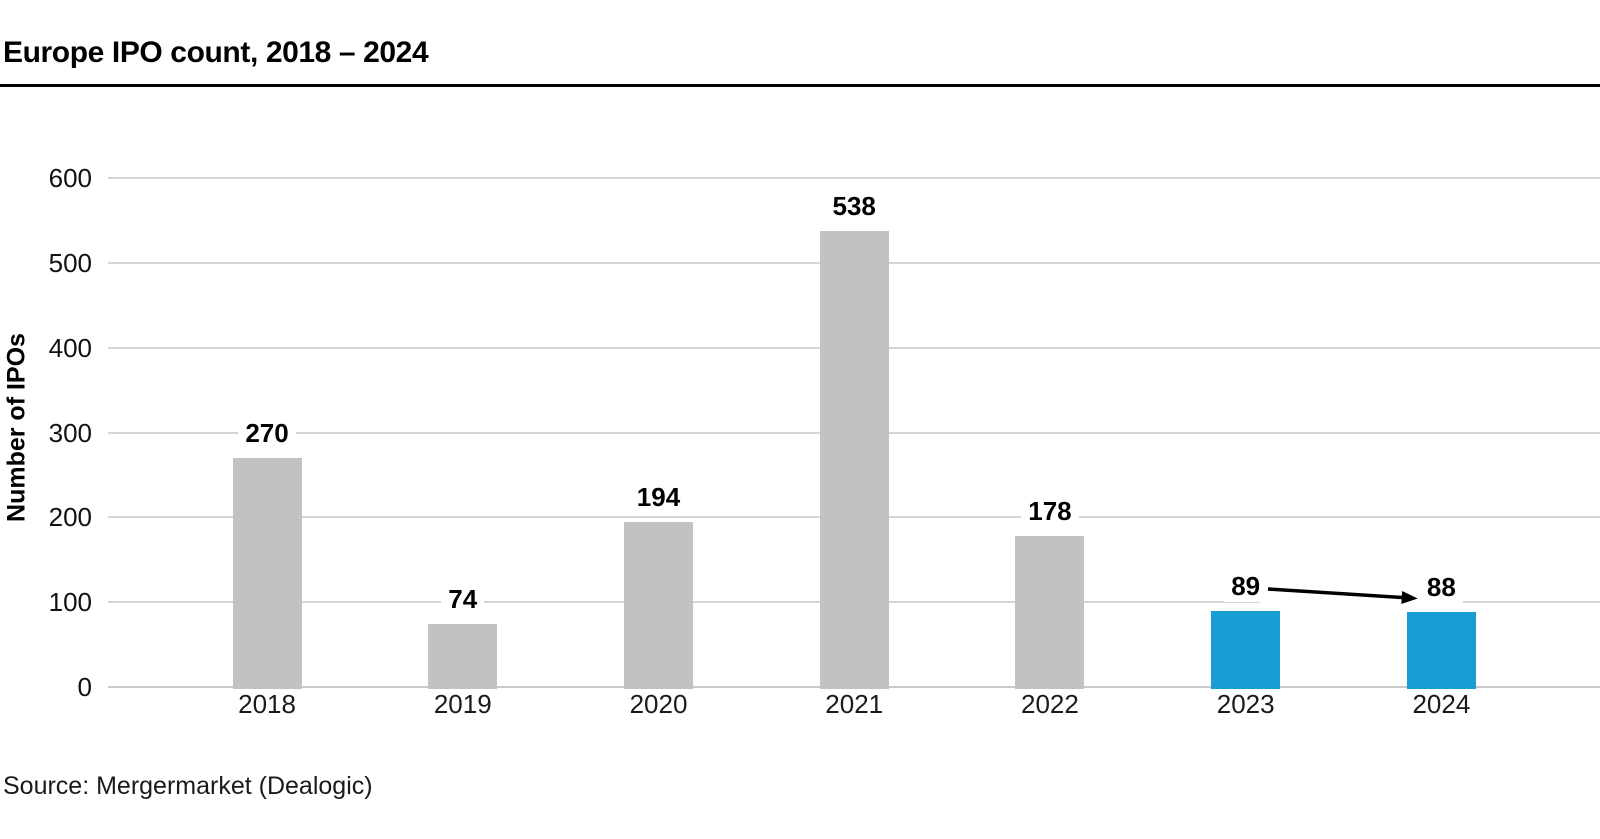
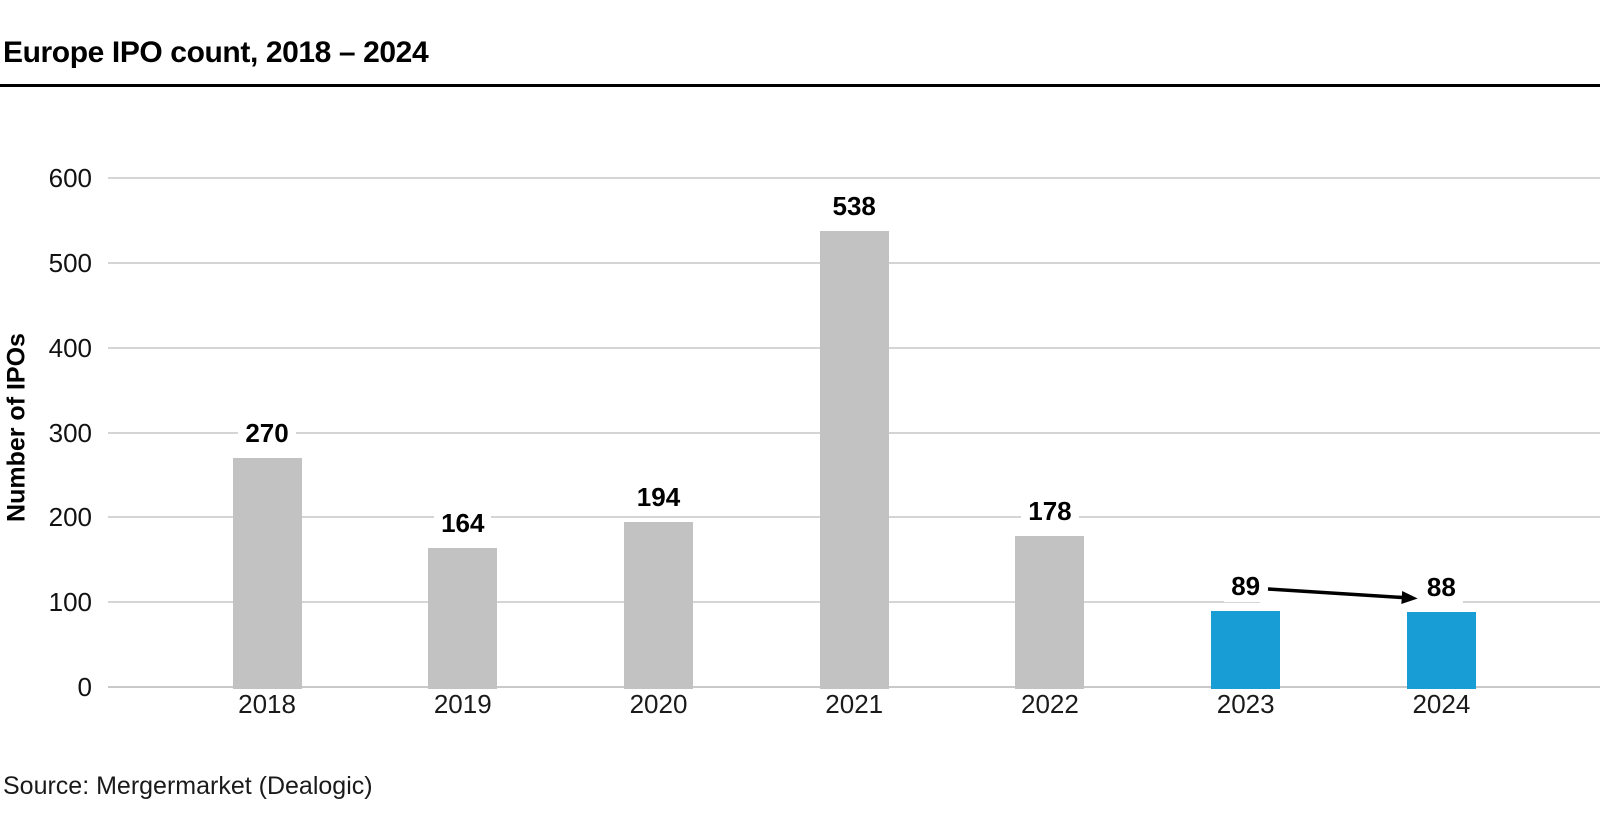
2019: 74 -> 164
